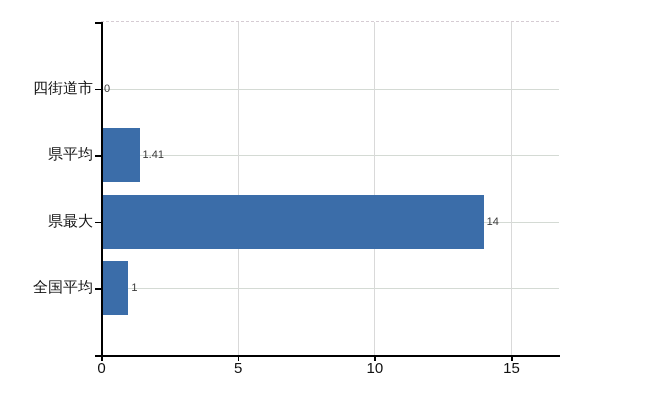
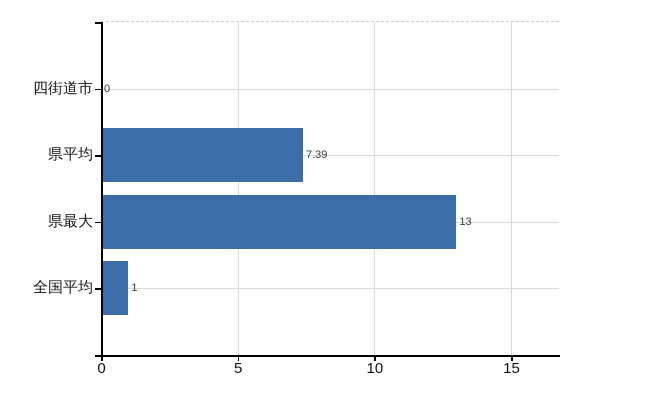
県平均: 1.41 -> 7.39
県最大: 14 -> 13
